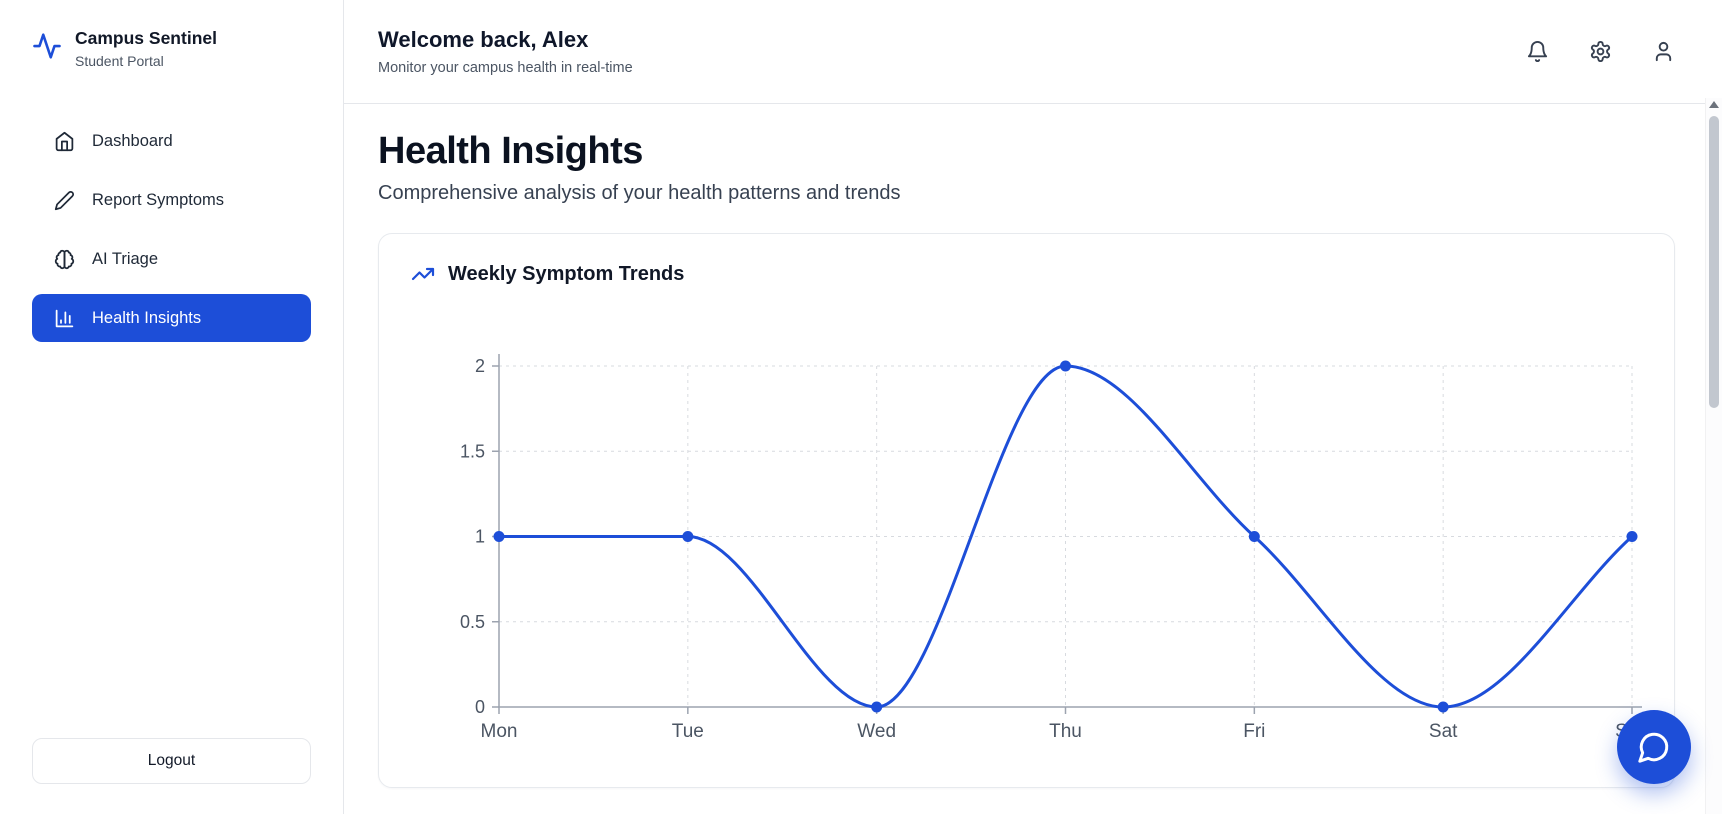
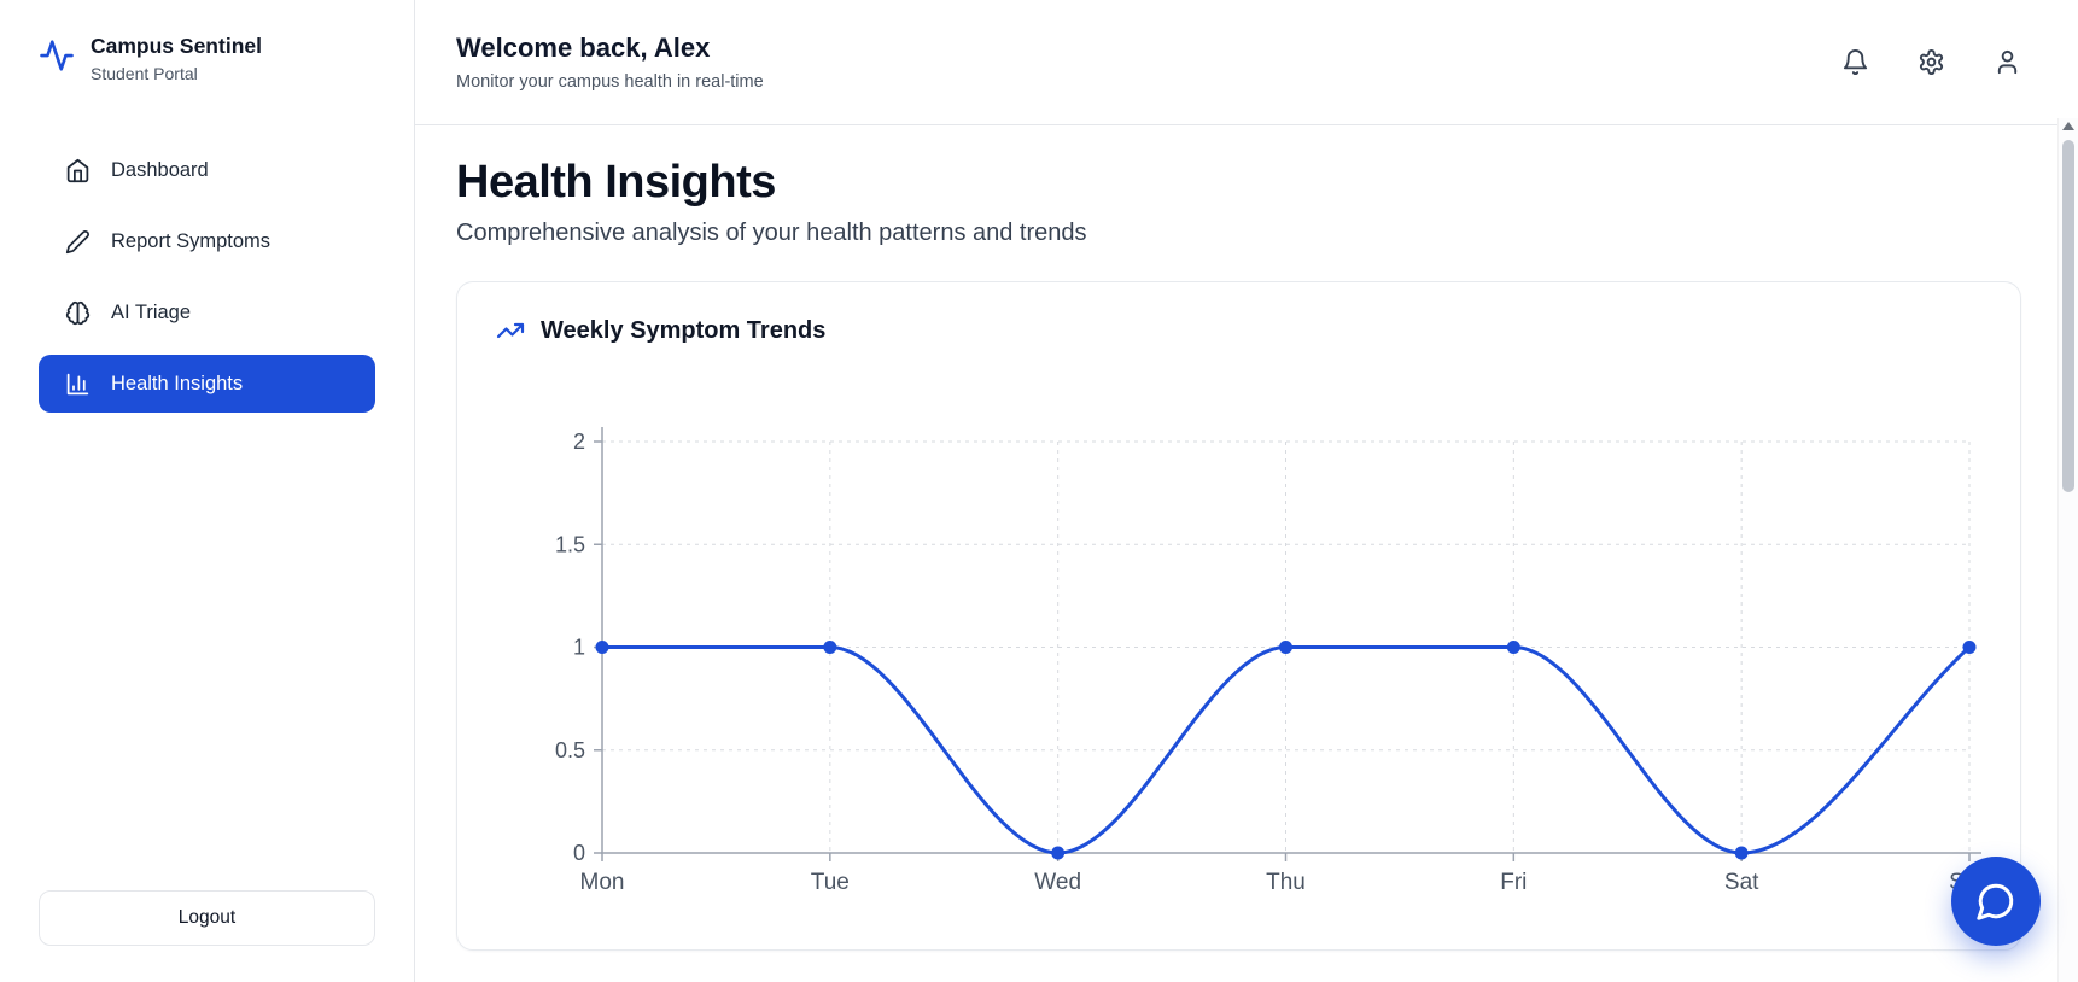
Thu: 2 -> 1
